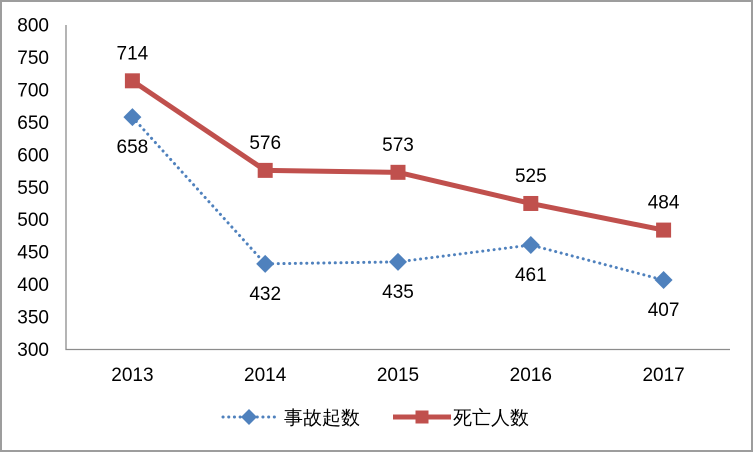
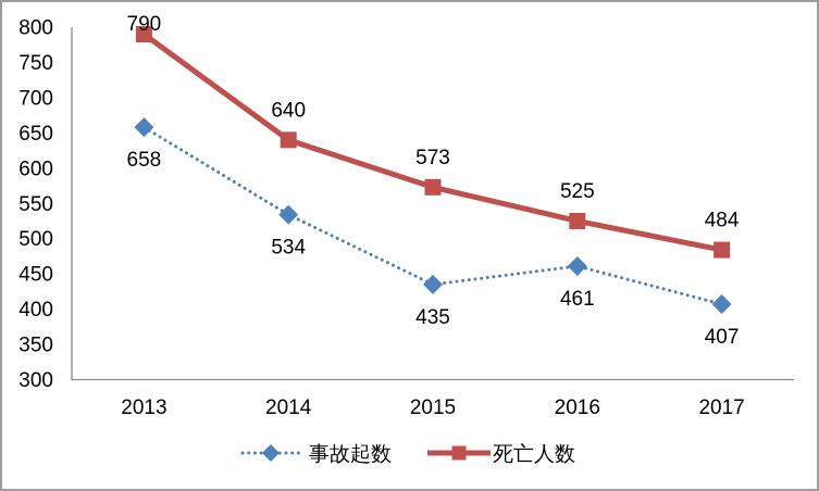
死亡人数/2013: 714 -> 790
事故起数/2014: 432 -> 534
死亡人数/2014: 576 -> 640
